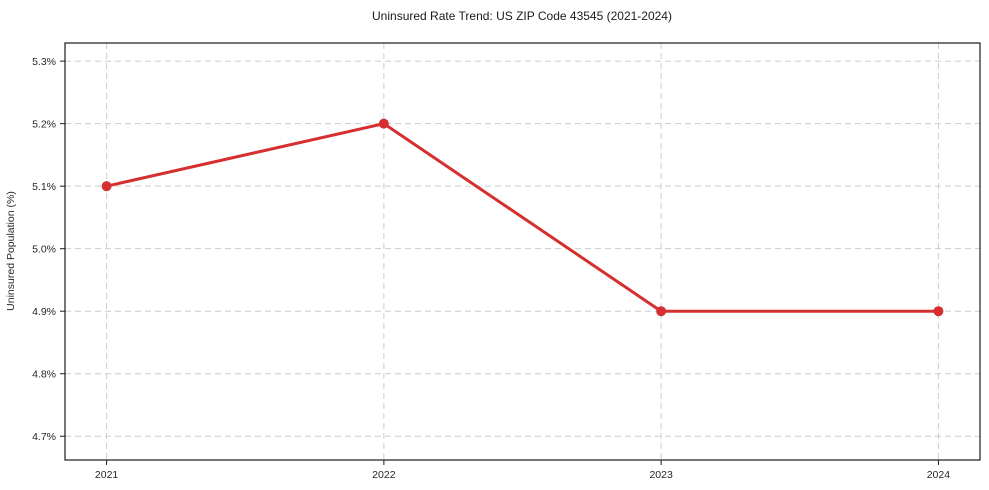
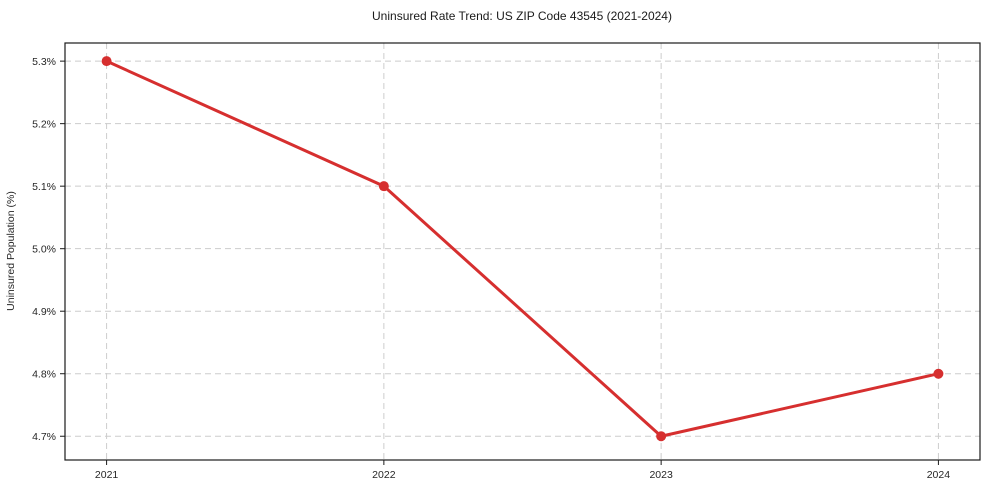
2021: 5.1% -> 5.3%
2022: 5.2% -> 5.1%
2023: 4.9% -> 4.7%
2024: 4.9% -> 4.8%
